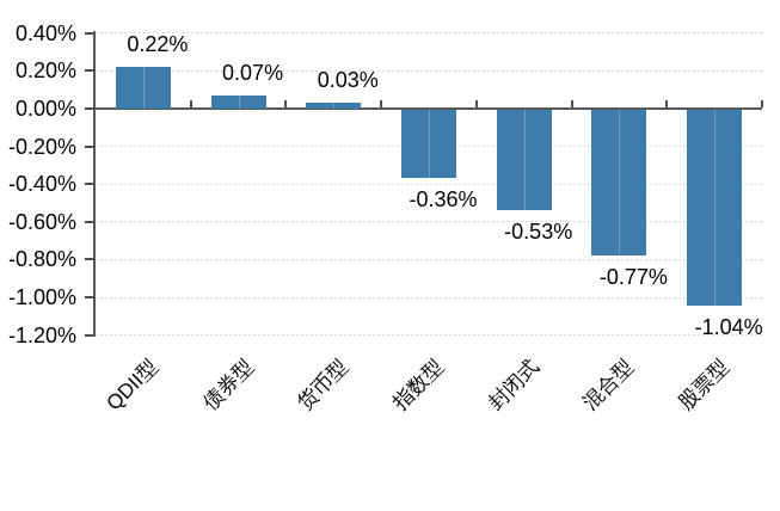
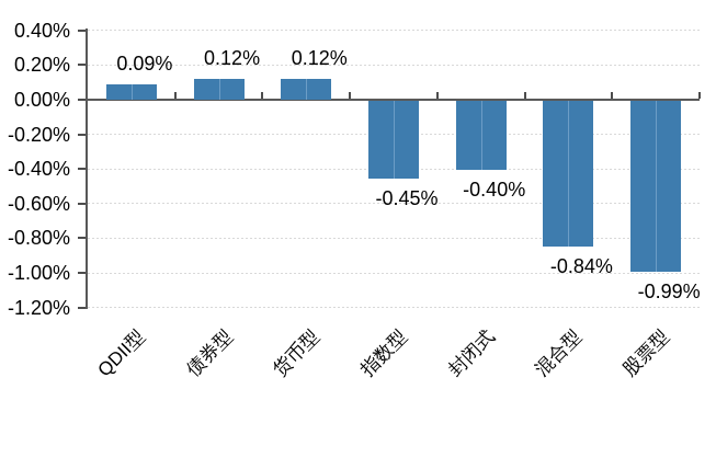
QDII型: 0.22% -> 0.09%
债券型: 0.07% -> 0.12%
货币型: 0.03% -> 0.12%
指数型: -0.36% -> -0.45%
封闭式: -0.53% -> -0.40%
混合型: -0.77% -> -0.84%
股票型: -1.04% -> -0.99%
